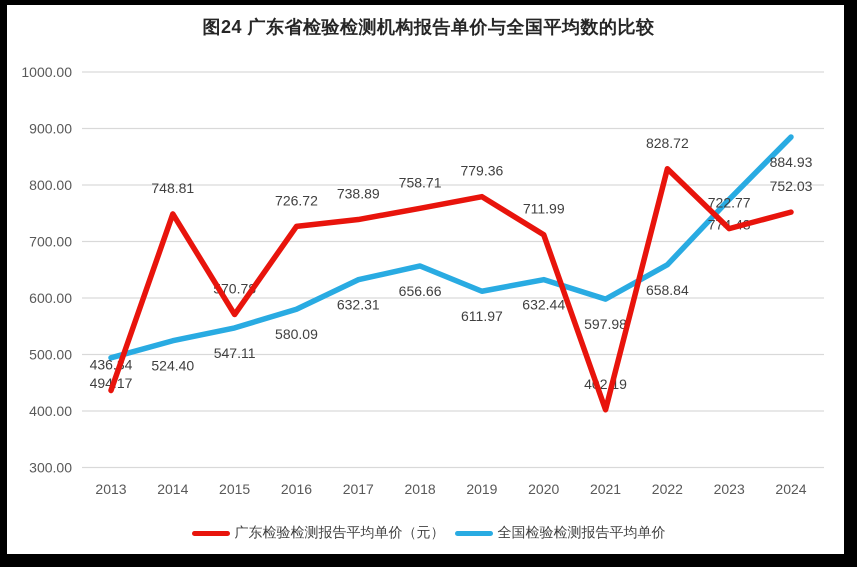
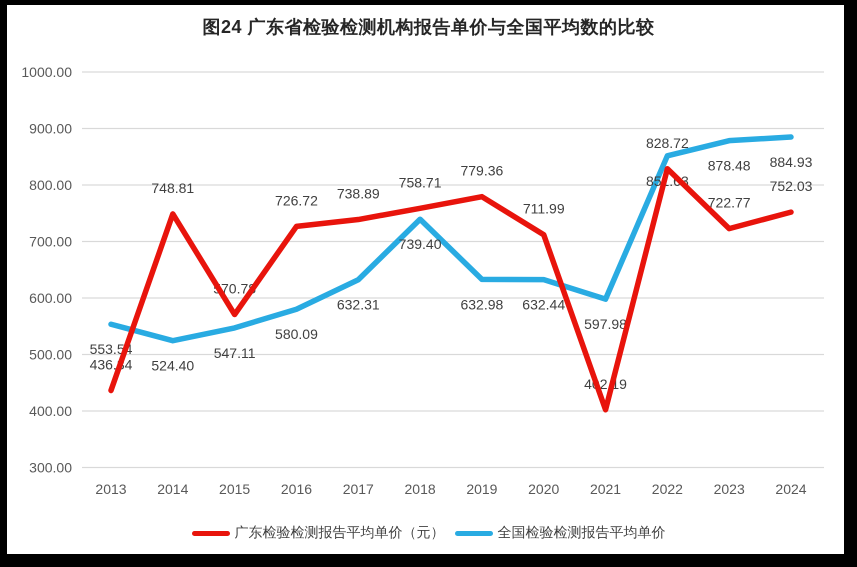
全国检验检测报告平均单价/2013: 494.17 -> 553.54
全国检验检测报告平均单价/2018: 656.66 -> 739.40
全国检验检测报告平均单价/2019: 611.97 -> 632.98
全国检验检测报告平均单价/2022: 658.84 -> 851.63
全国检验检测报告平均单价/2023: 774.48 -> 878.48
